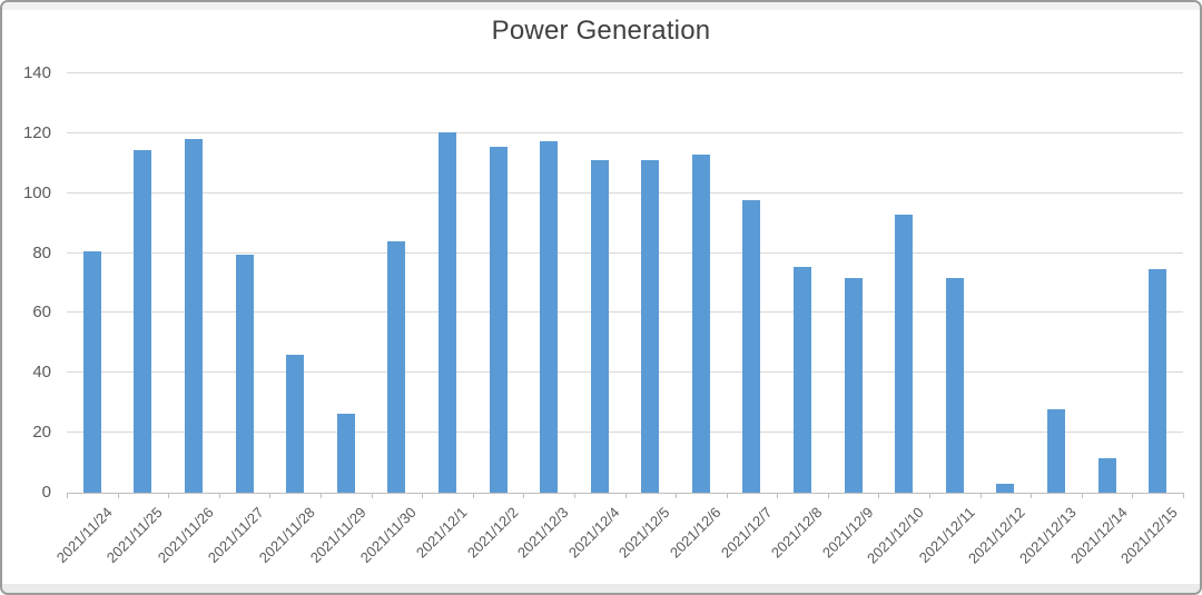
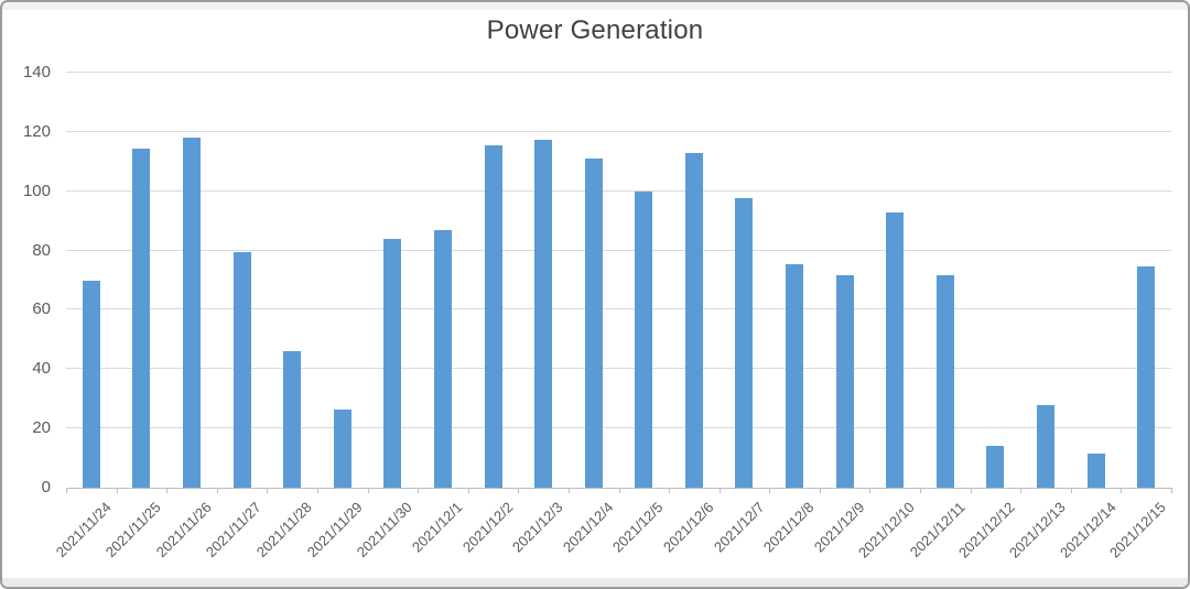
2021/11/24: 80 -> 70
2021/12/1: 120 -> 87
2021/12/5: 111 -> 100
2021/12/12: 3 -> 14
